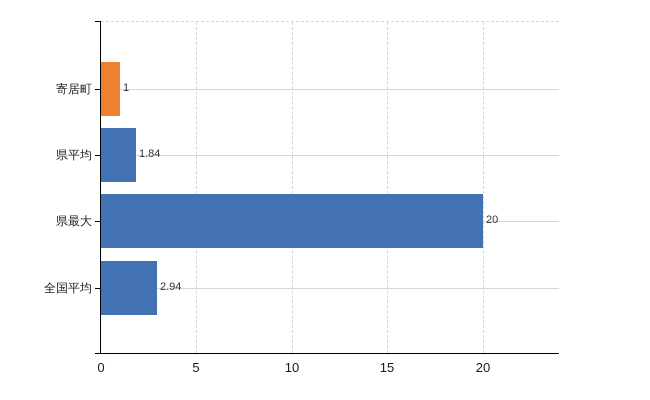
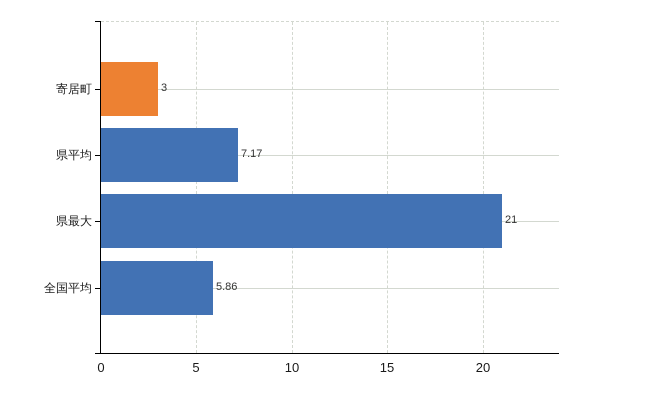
寄居町: 1 -> 3
県平均: 1.84 -> 7.17
県最大: 20 -> 21
全国平均: 2.94 -> 5.86
